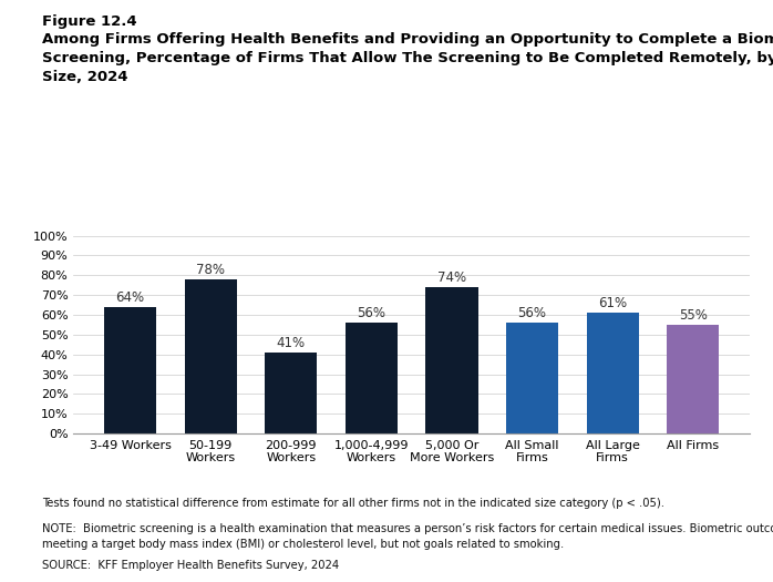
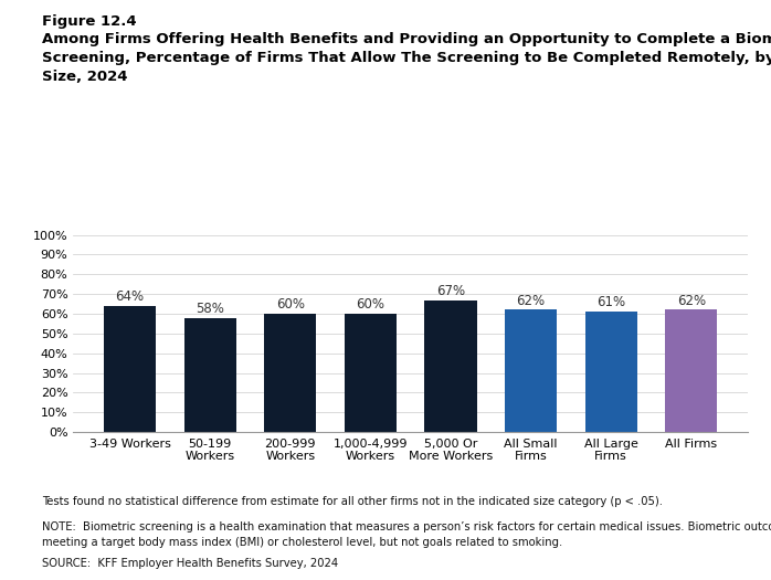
50-199 Workers: 78% -> 58%
200-999 Workers: 41% -> 60%
1,000-4,999 Workers: 56% -> 60%
5,000 Or More Workers: 74% -> 67%
All Small Firms: 56% -> 62%
All Firms: 55% -> 62%
